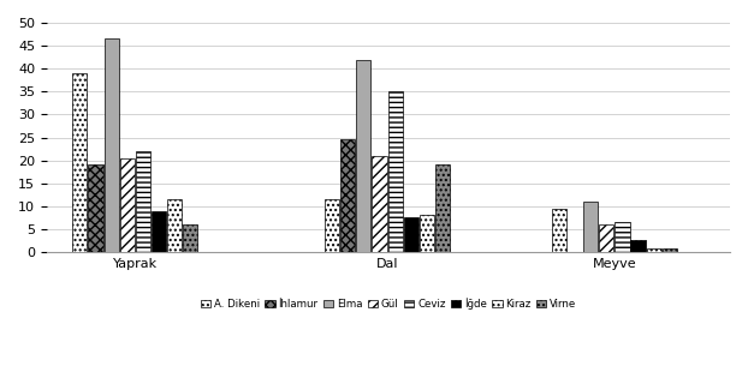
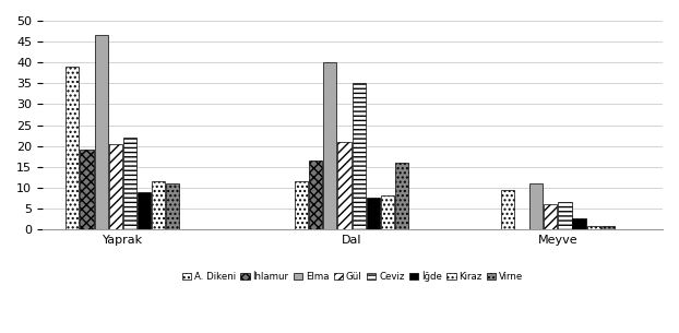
Virne/Yaprak: 6.0 -> 11.0
İhlamur/Dal: 24.5 -> 16.5
Elma/Dal: 42.0 -> 40.0
Virne/Dal: 19.0 -> 16.0
